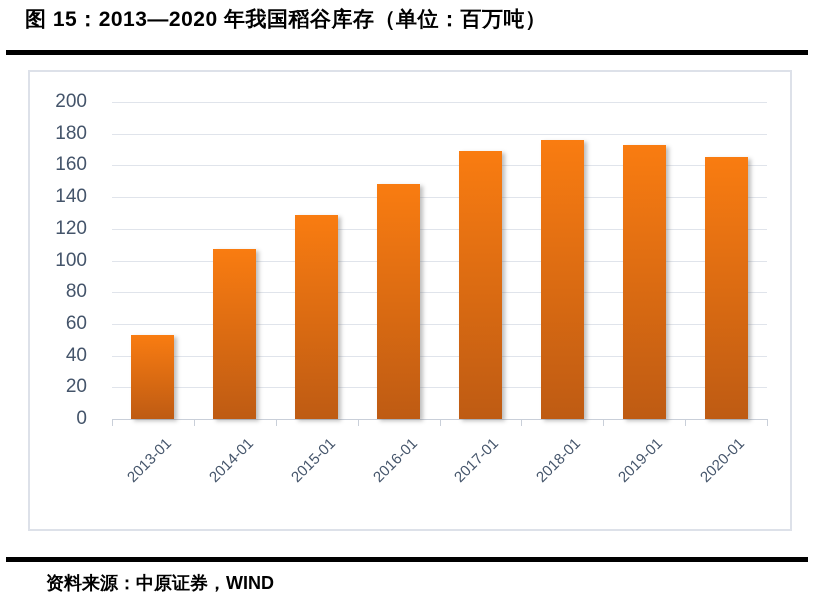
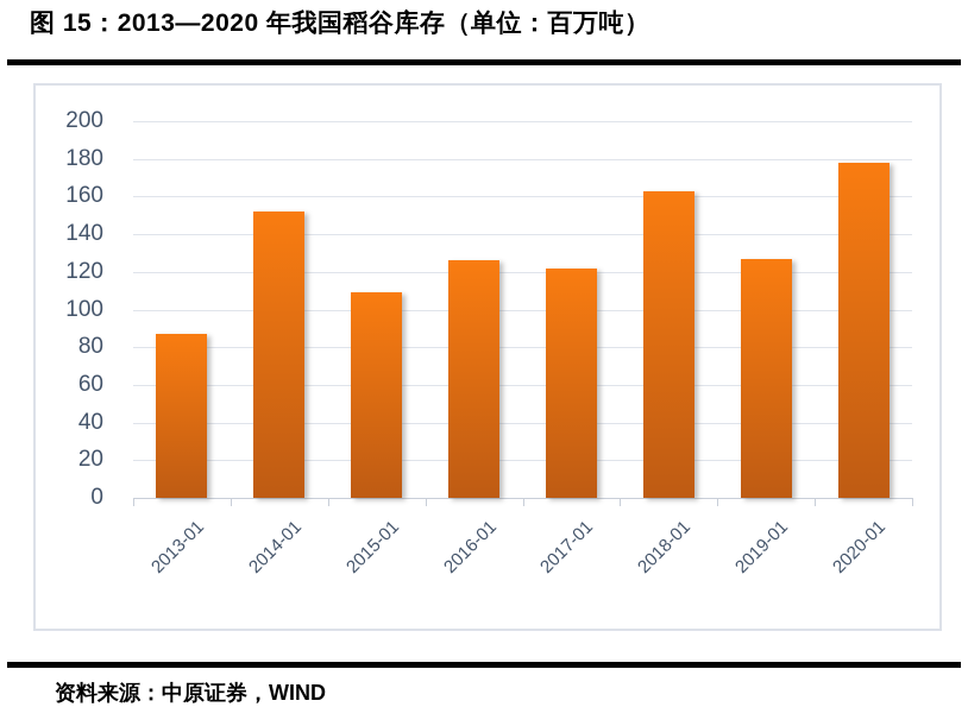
2013-01: 53 -> 87
2014-01: 107 -> 152
2015-01: 129 -> 109
2016-01: 148 -> 126
2017-01: 169 -> 122
2018-01: 176 -> 163
2019-01: 173 -> 127
2020-01: 165 -> 178
